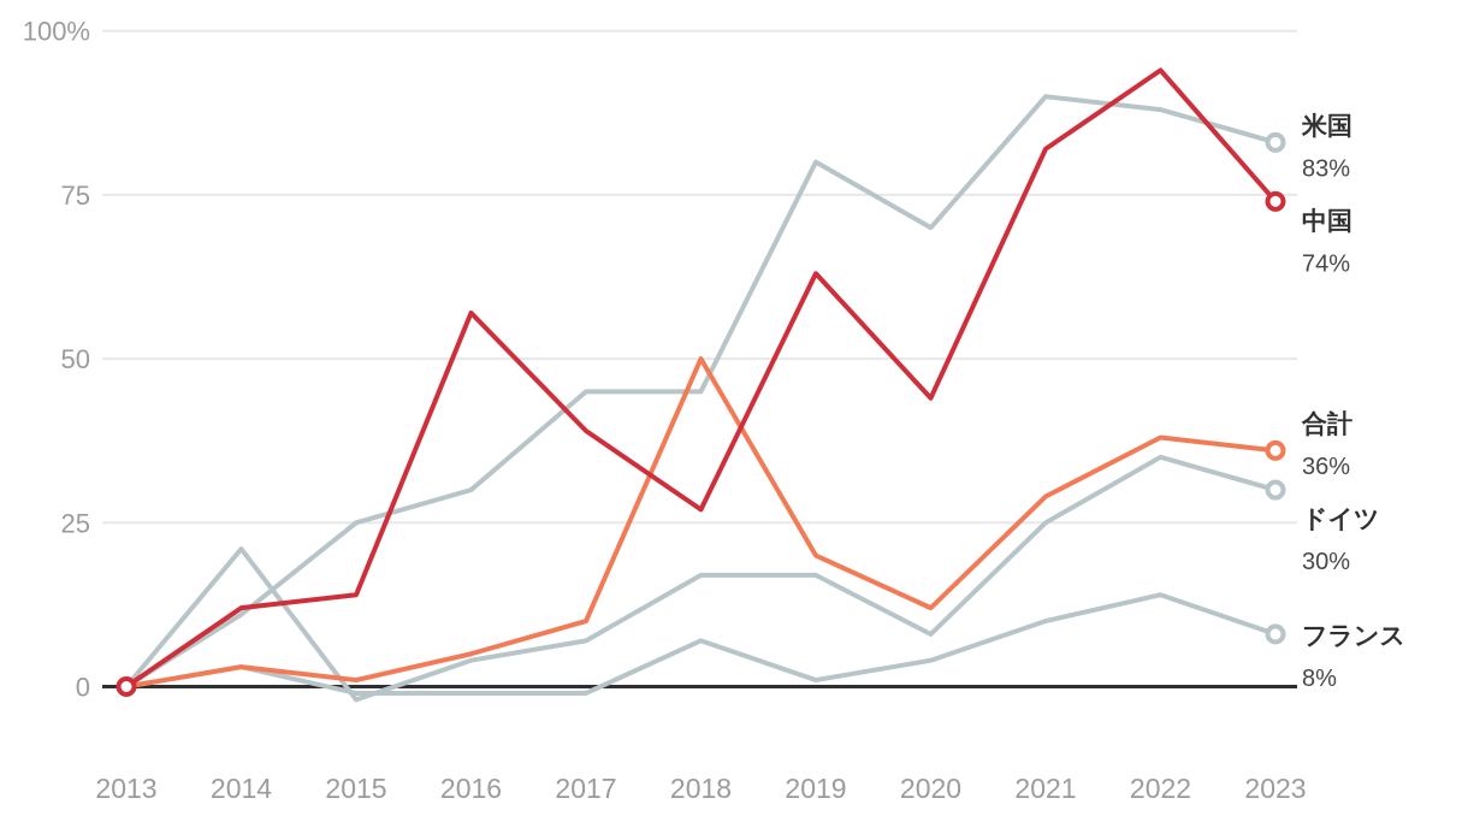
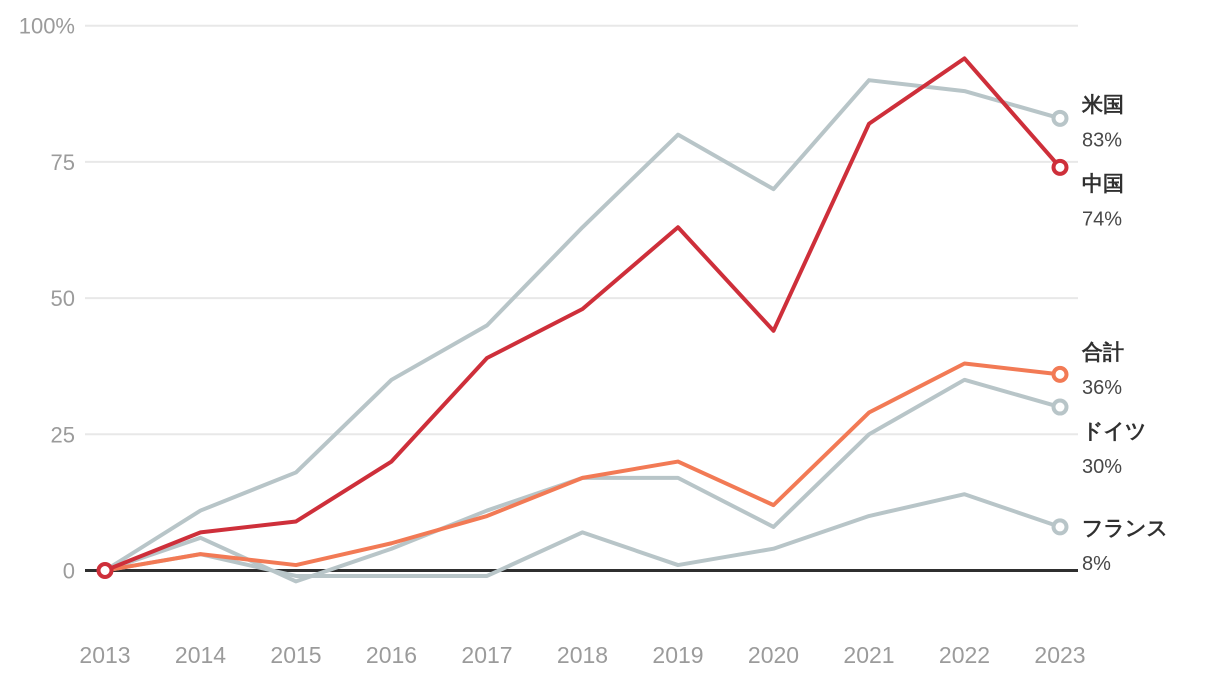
中国/2014: 12% -> 7%
ドイツ/2014: 21% -> 6%
米国/2015: 25% -> 18%
中国/2015: 14% -> 9%
米国/2016: 30% -> 35%
中国/2016: 57% -> 20%
ドイツ/2017: 7% -> 11%
米国/2018: 45% -> 63%
中国/2018: 27% -> 48%
合計/2018: 50% -> 17%
